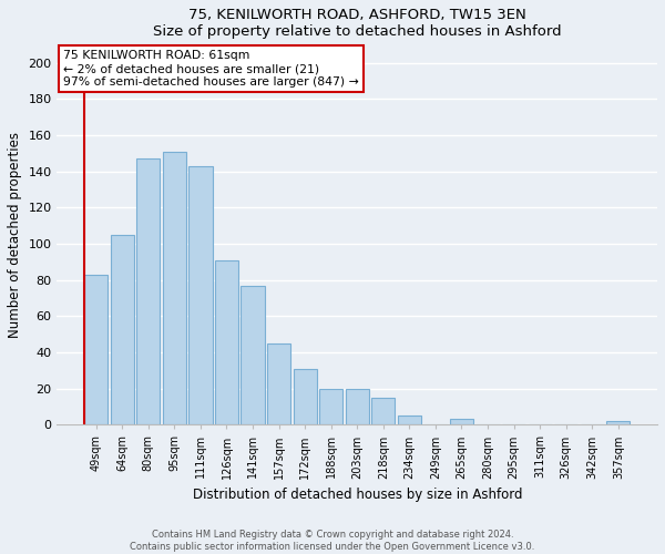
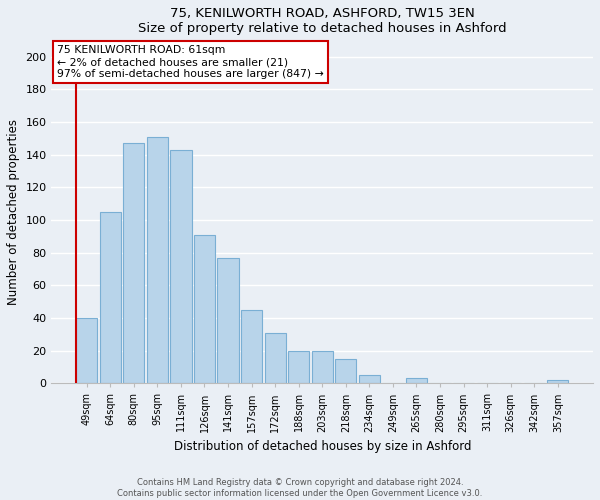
49sqm: 83 -> 40
